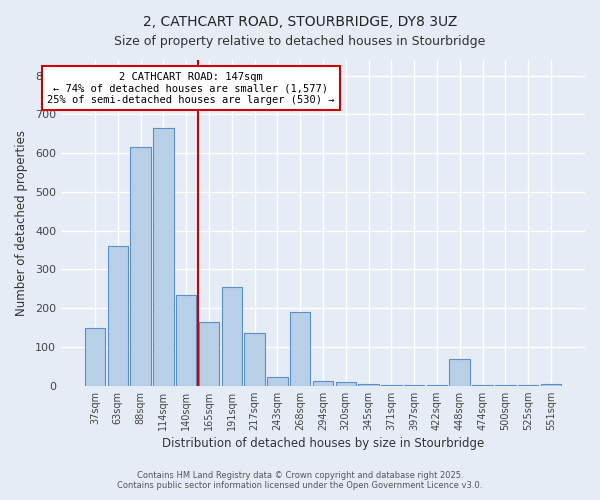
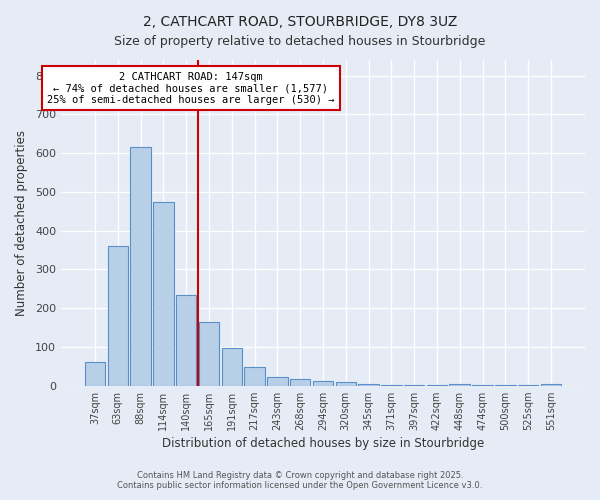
37sqm: 150 -> 60
114sqm: 665 -> 475
191sqm: 255 -> 98
217sqm: 135 -> 48
268sqm: 190 -> 18
448sqm: 70 -> 5
